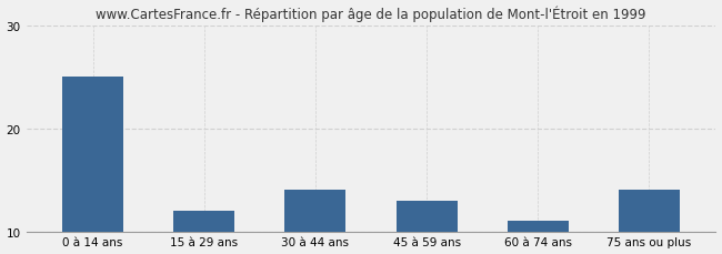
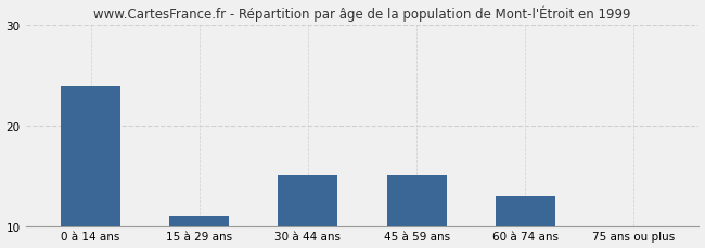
0 à 14 ans: 25 -> 24
15 à 29 ans: 12 -> 11
30 à 44 ans: 14 -> 15
45 à 59 ans: 13 -> 15
60 à 74 ans: 11 -> 13
75 ans ou plus: 14 -> 10
